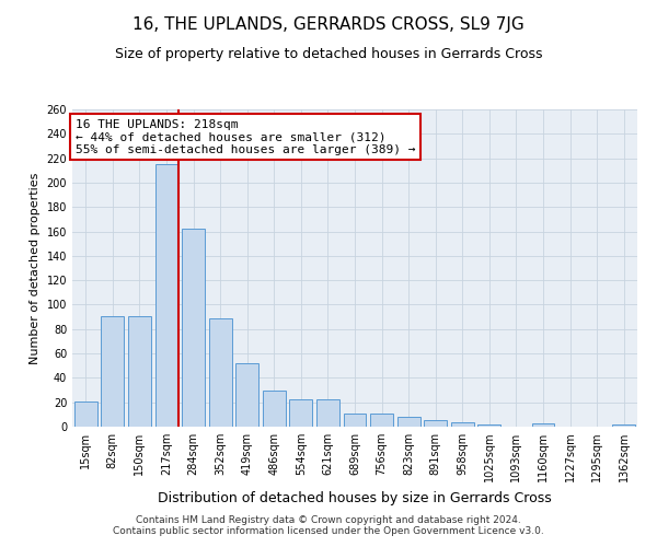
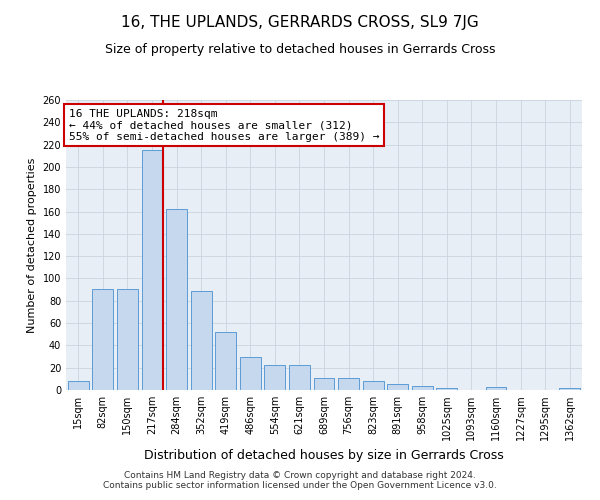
15sqm: 21 -> 8
